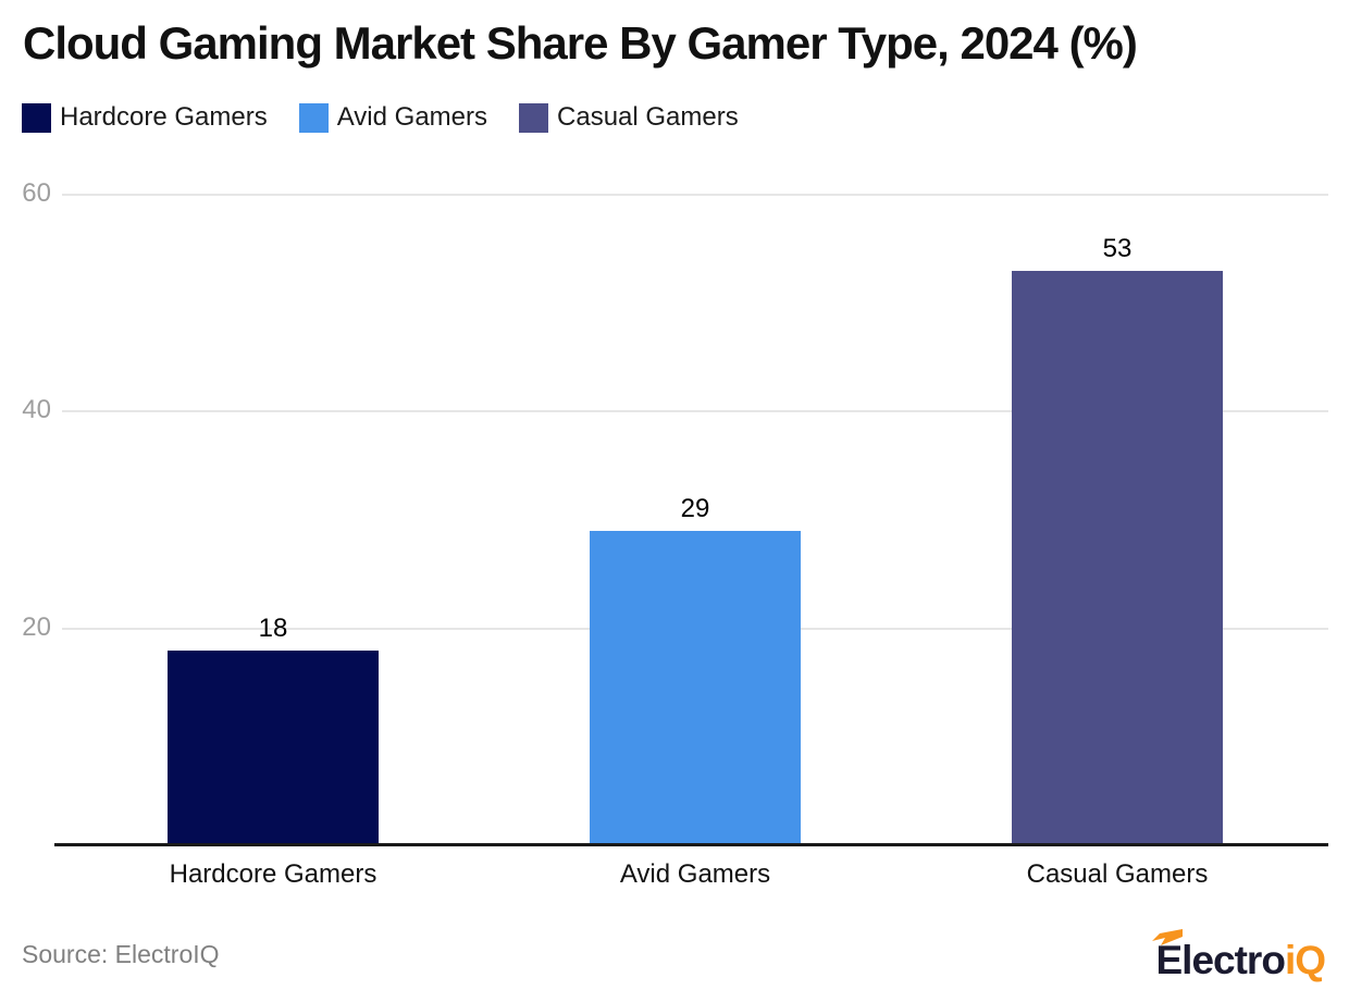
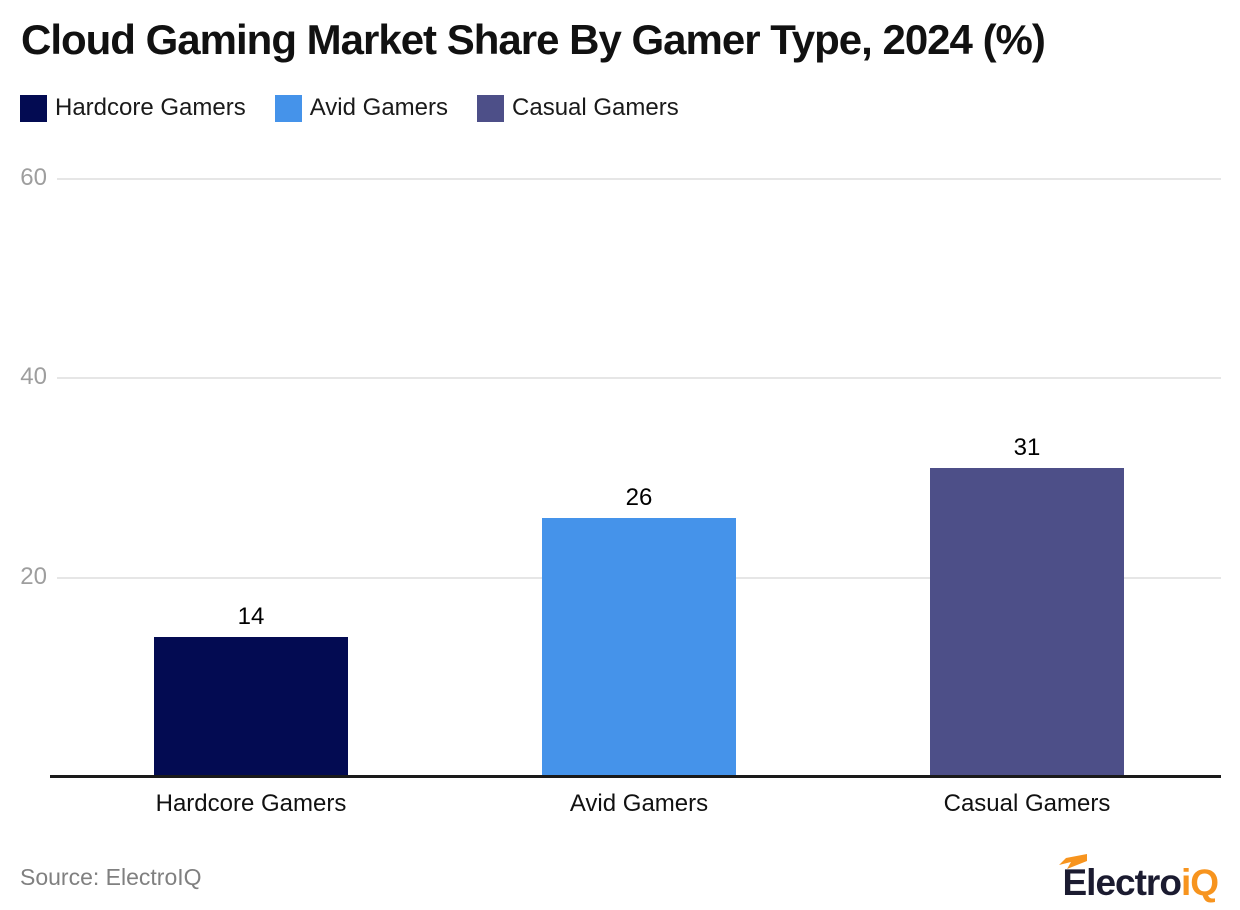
Hardcore Gamers: 18 -> 14
Avid Gamers: 29 -> 26
Casual Gamers: 53 -> 31
